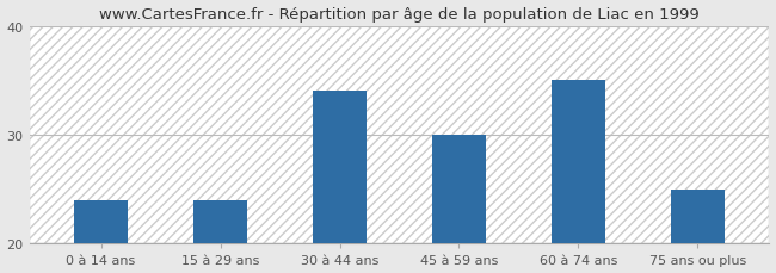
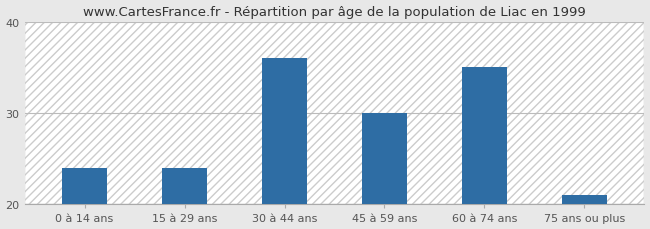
30 à 44 ans: 34 -> 36
75 ans ou plus: 25 -> 21
